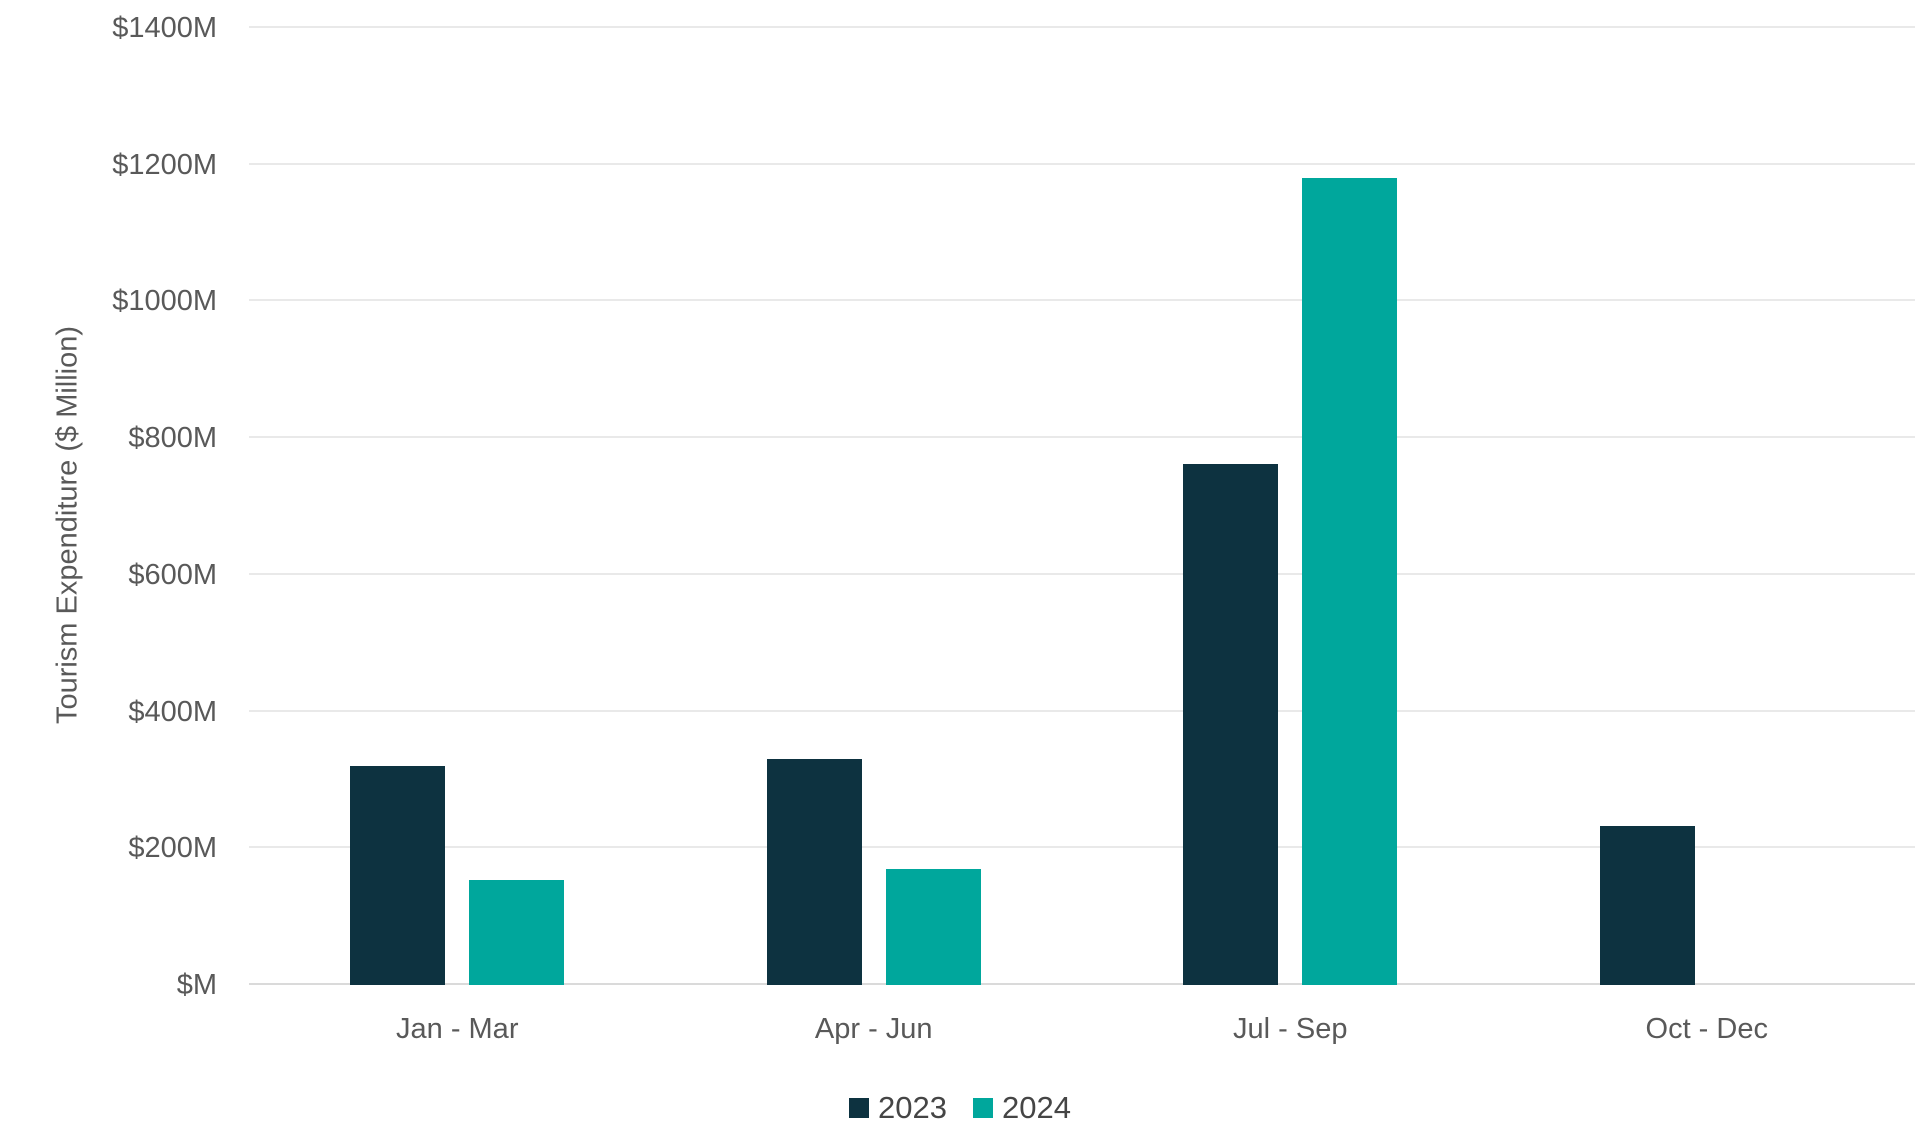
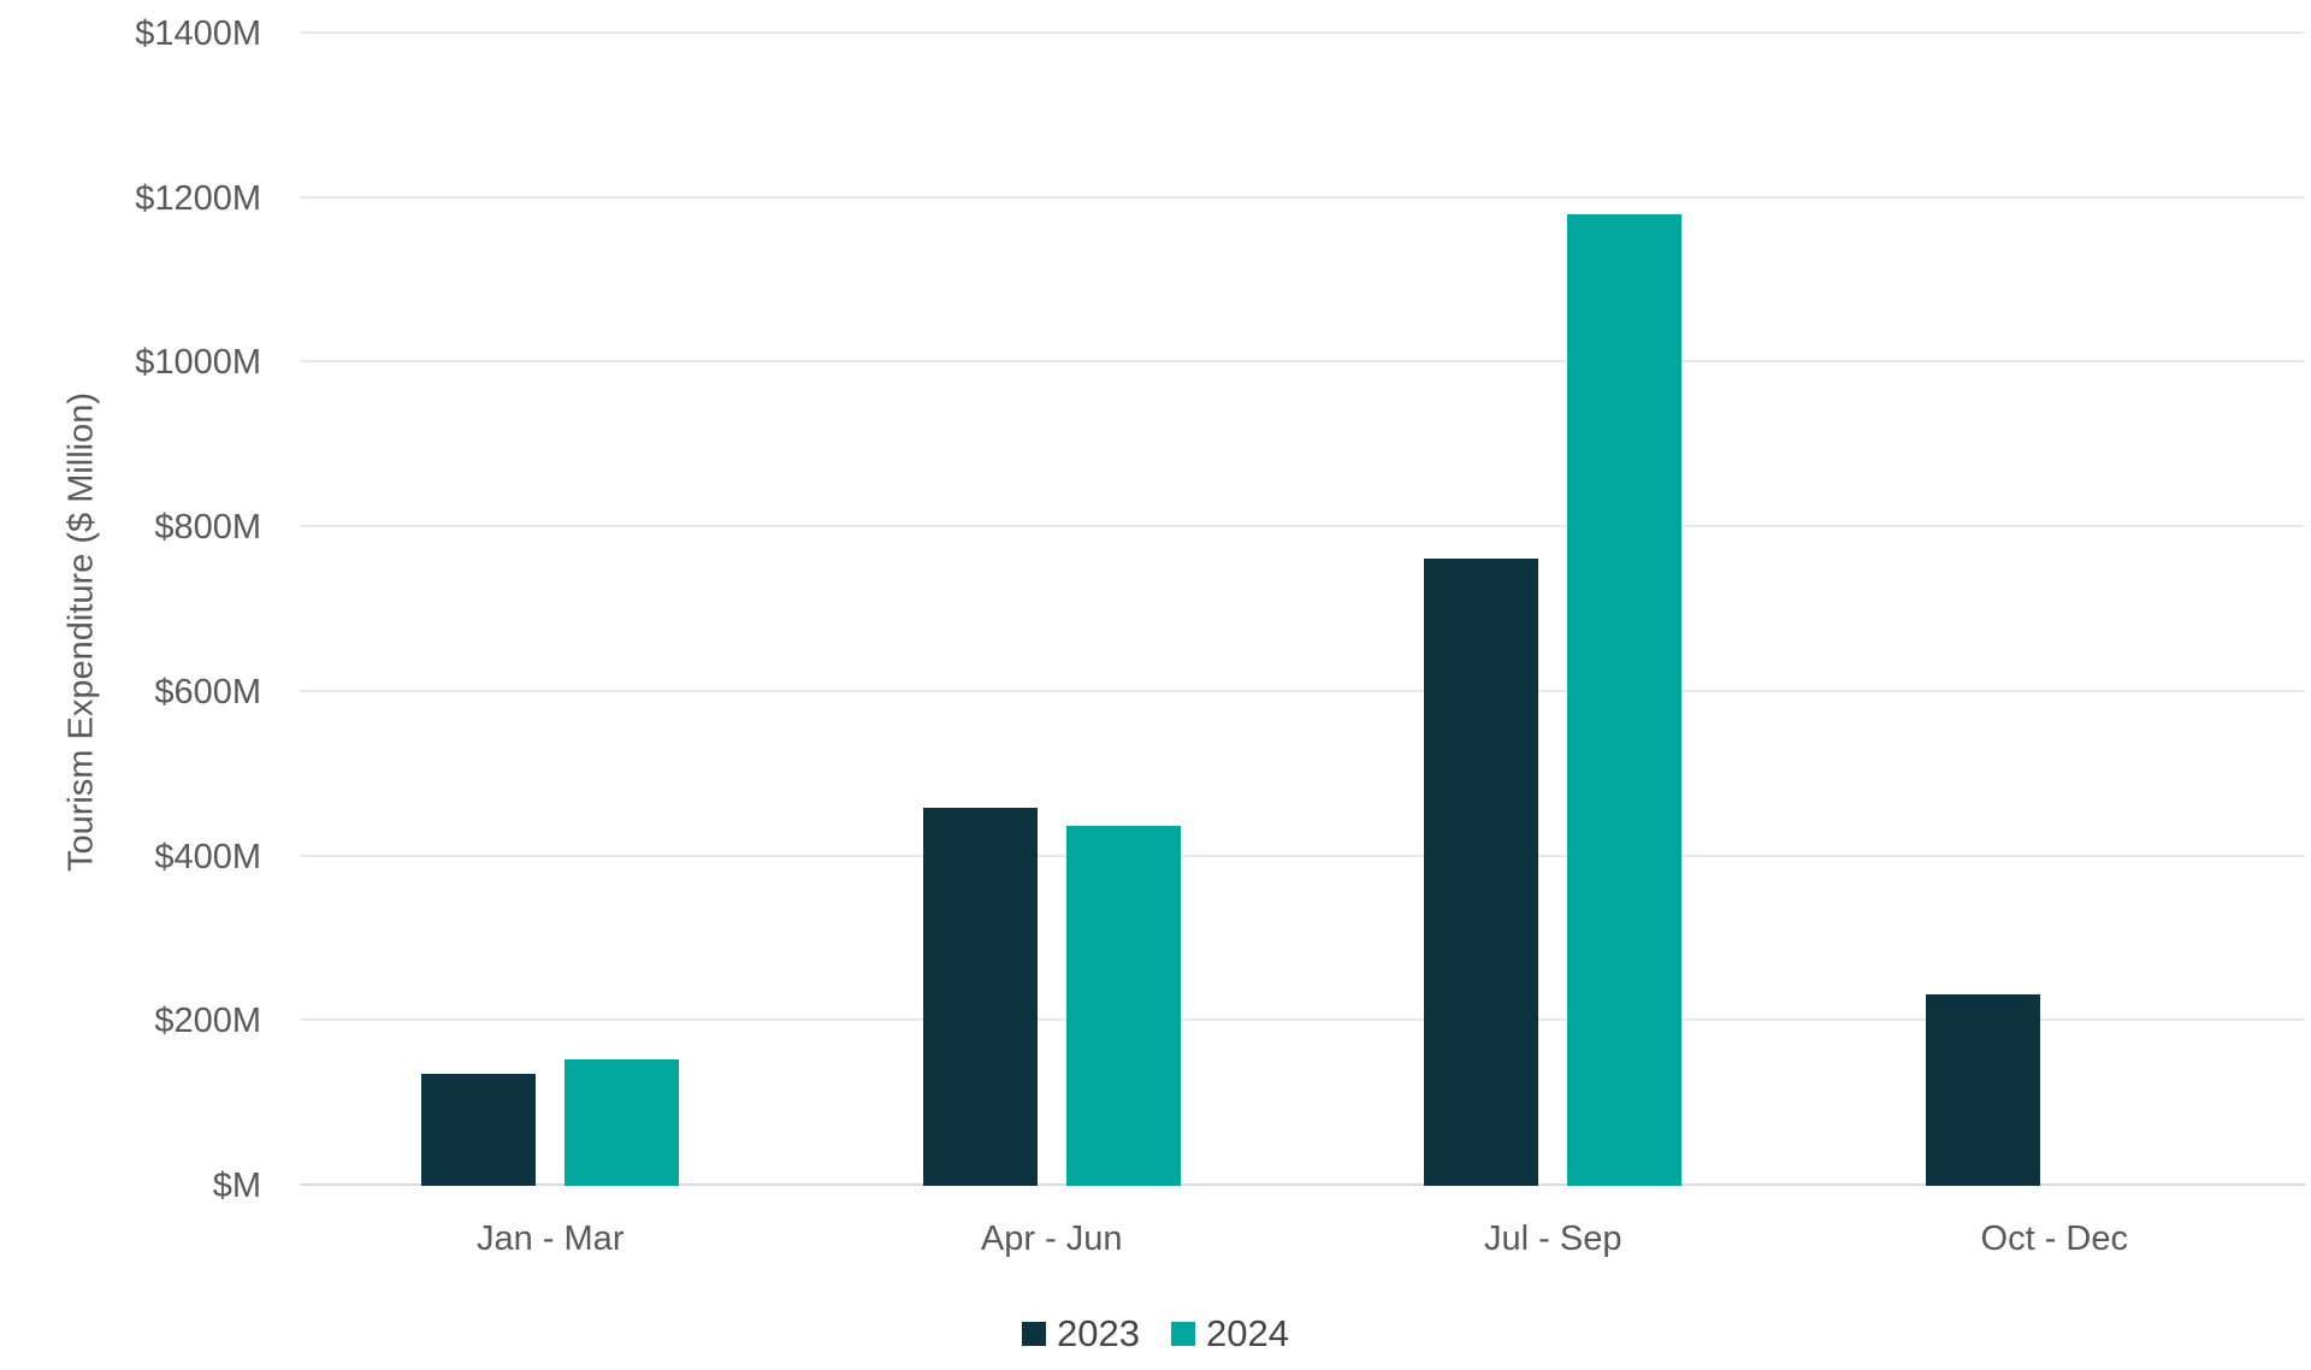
2023/Jan - Mar: $320M -> $140M
2023/Apr - Jun: $330M -> $460M
2024/Apr - Jun: $170M -> $440M
